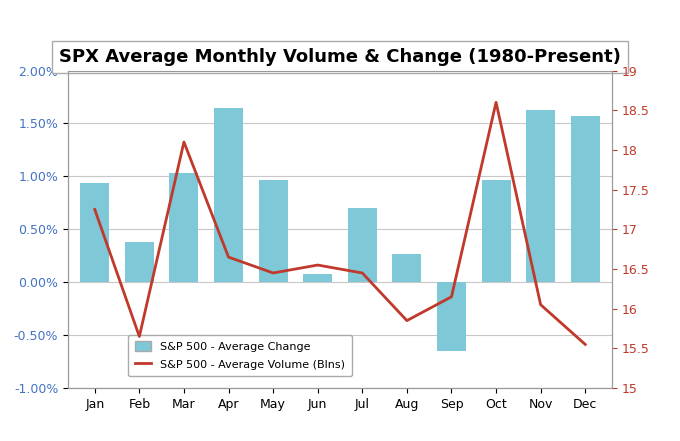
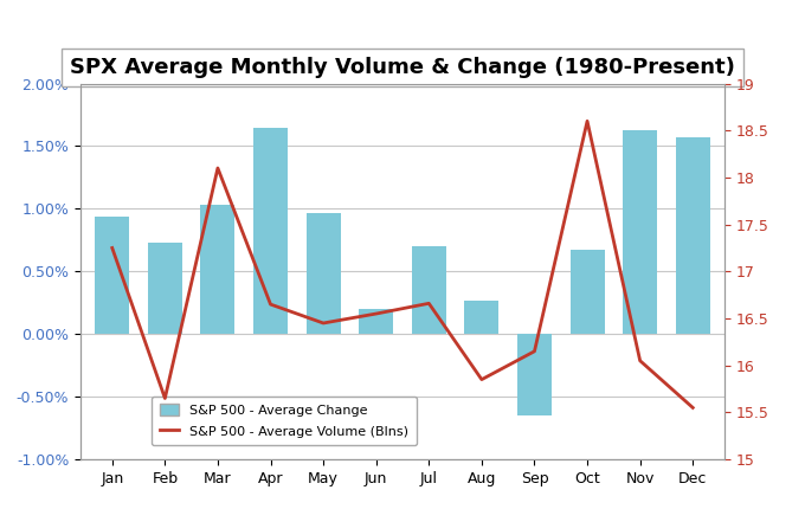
S&P 500 - Average Change/Feb: 0.38% -> 0.73%
S&P 500 - Average Change/Jun: 0.08% -> 0.20%
S&P 500 - Average Volume (Blns)/Jul: 16.45 -> 16.66
S&P 500 - Average Change/Oct: 0.97% -> 0.67%
